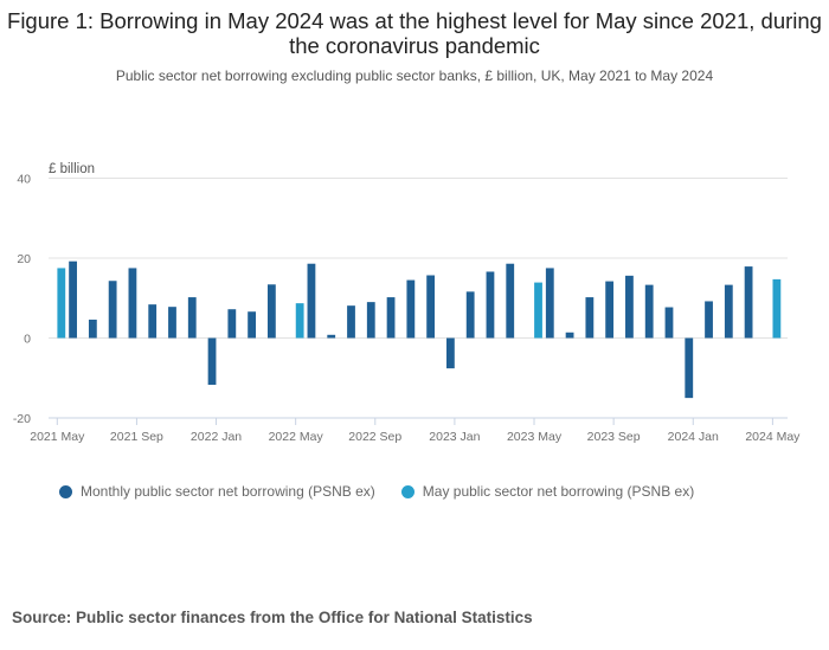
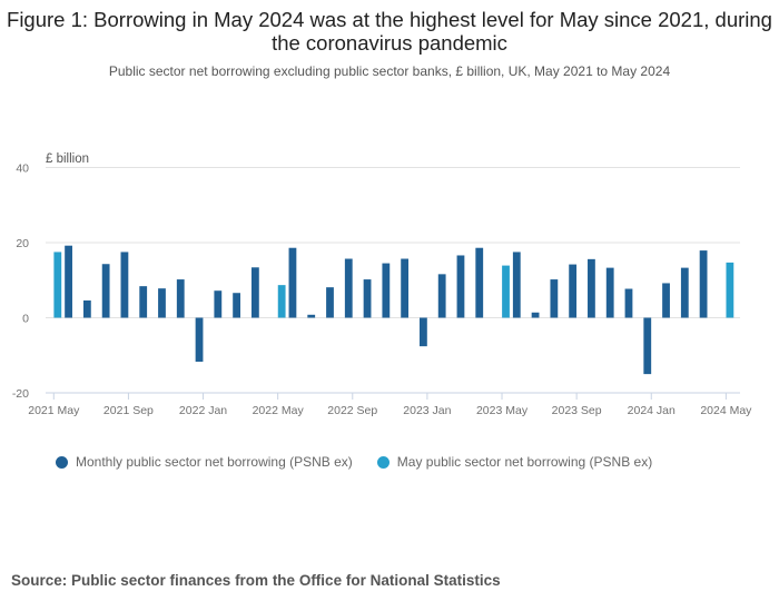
Monthly public sector net borrowing (PSNB ex)/2022 Sep: 9 -> 16
